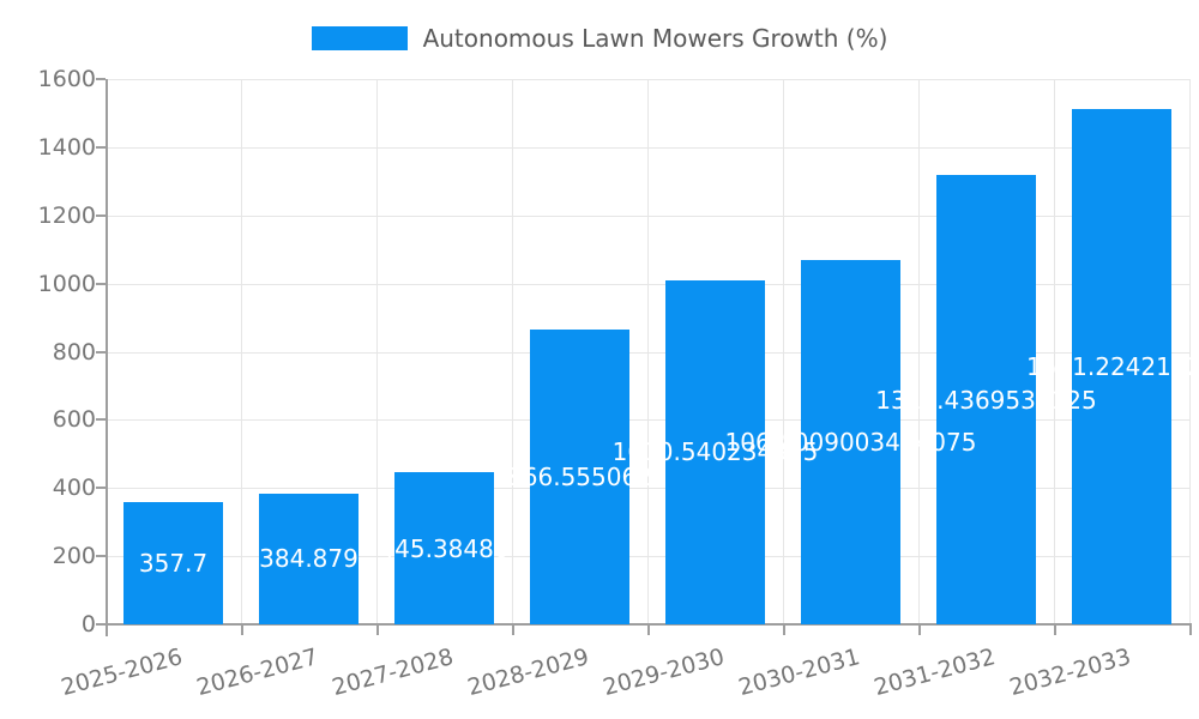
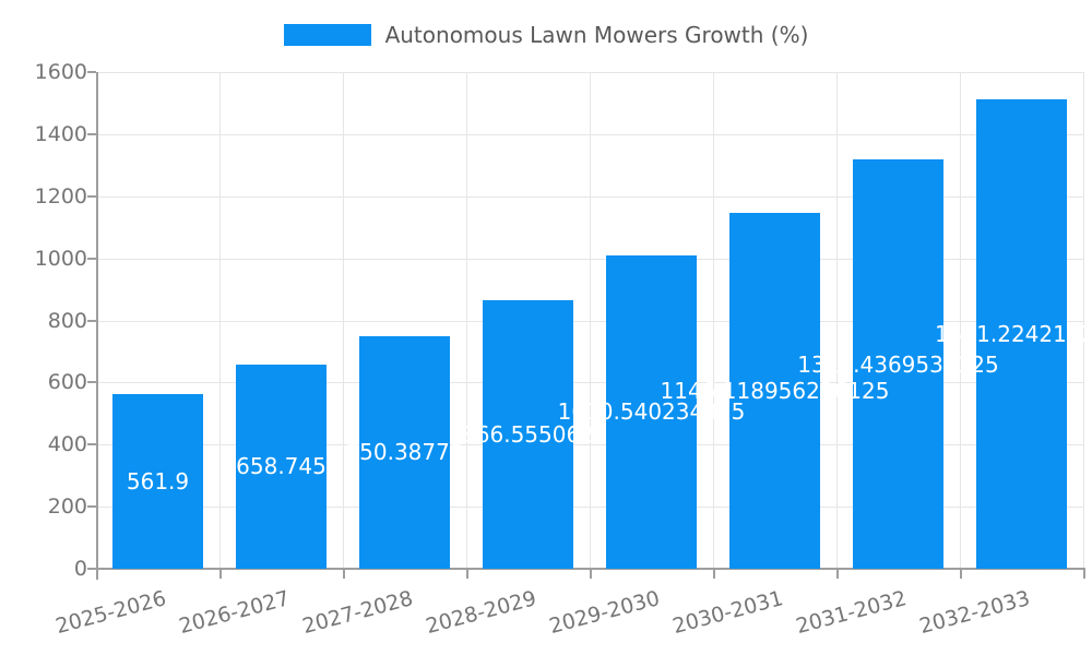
2025-2026: 357.7 -> 561.9
2026-2027: 384.879 -> 658.745
2027-2028: 445.38480 -> 750.38775
2030-2031: 1068.009003484075 -> 1146.118956226125
